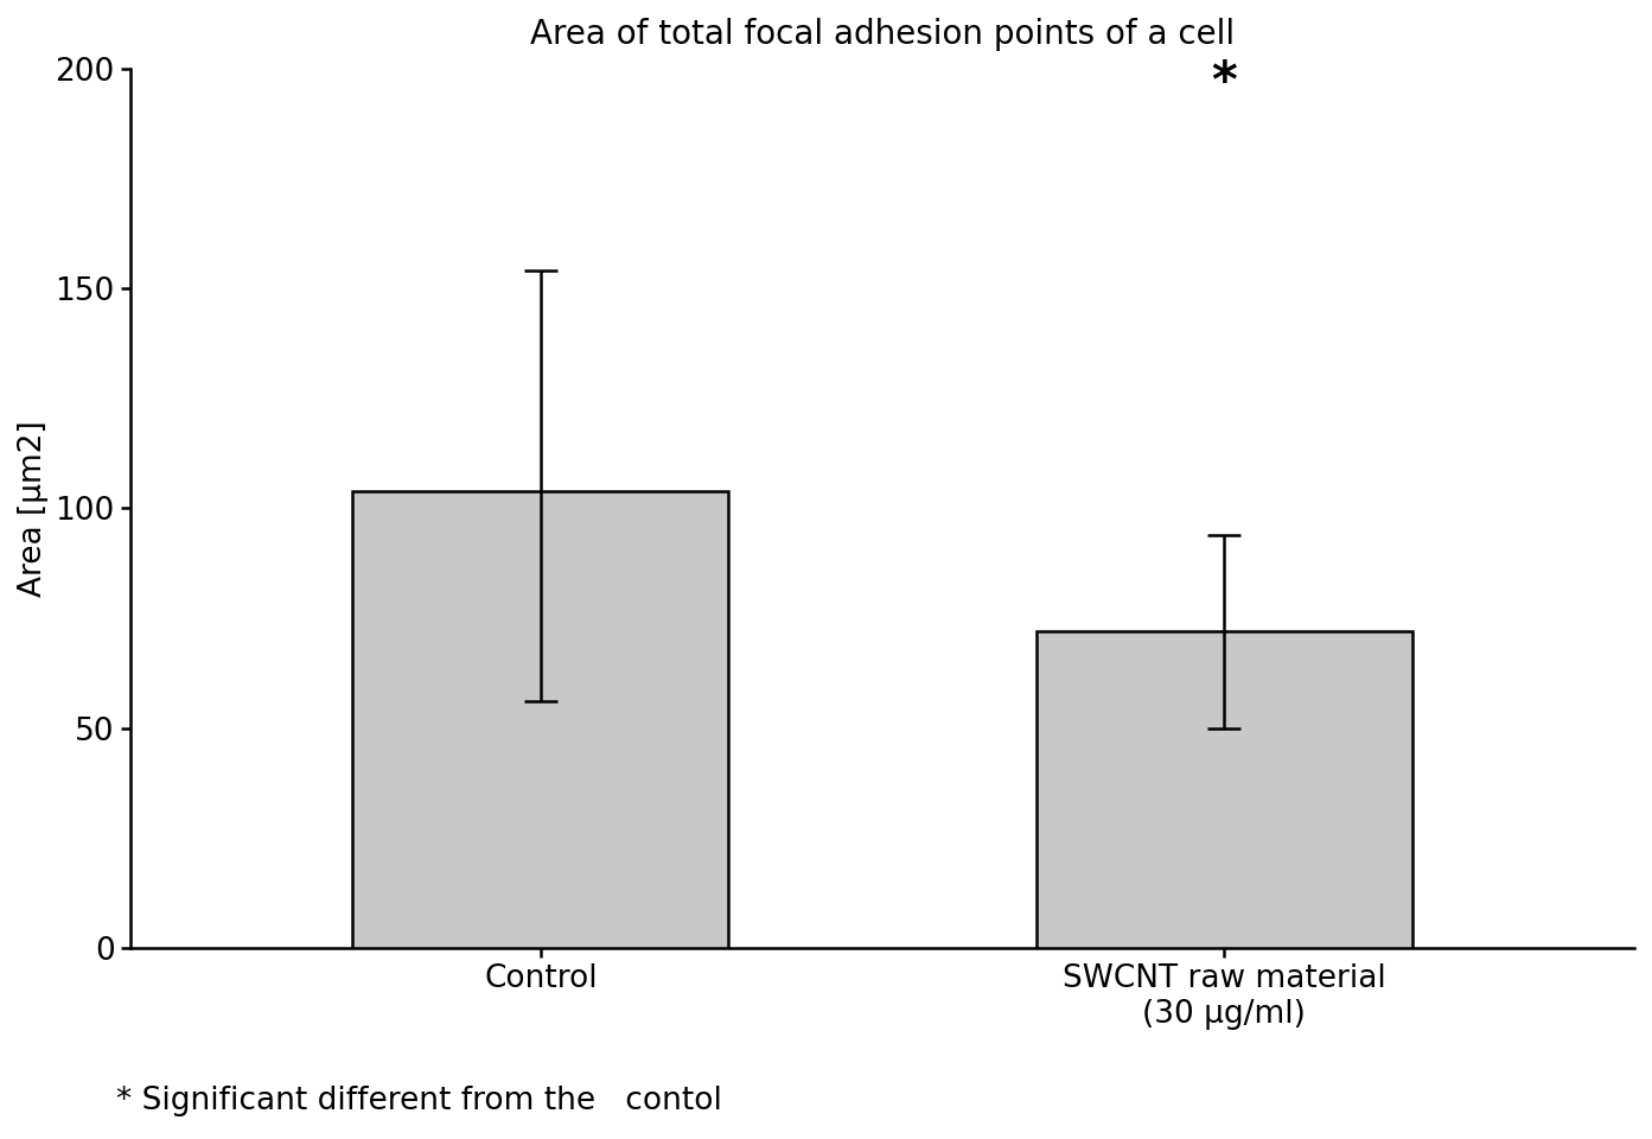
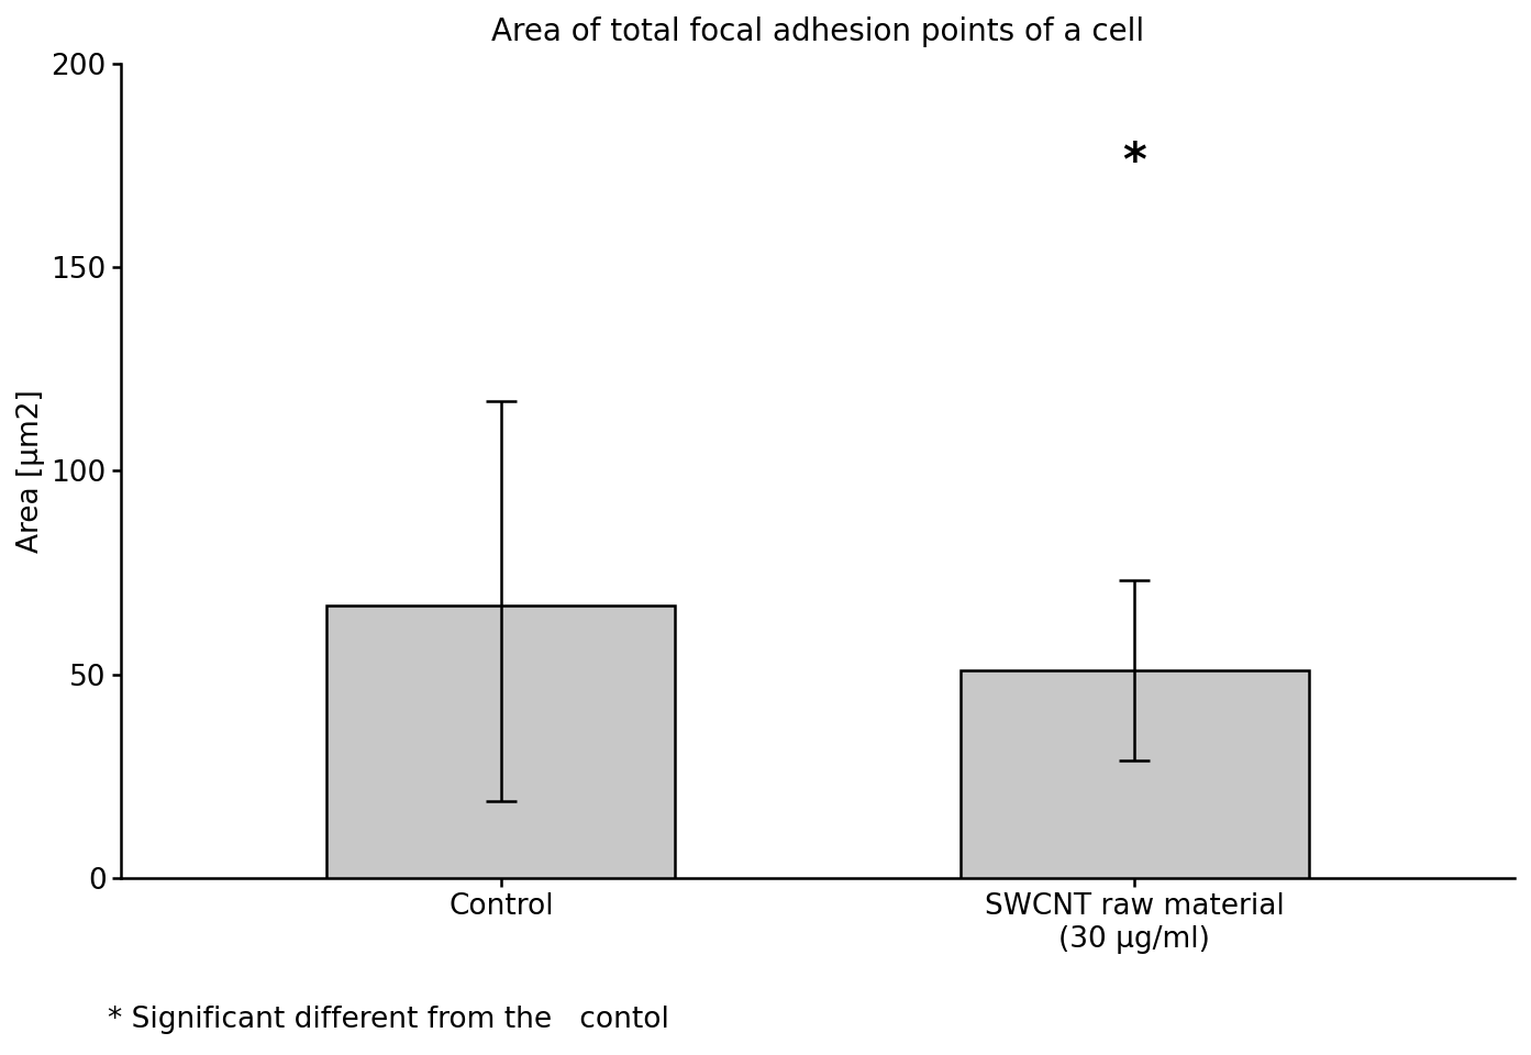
Control: 104 -> 67
SWCNT raw material (30 μg/ml): 72 -> 51
